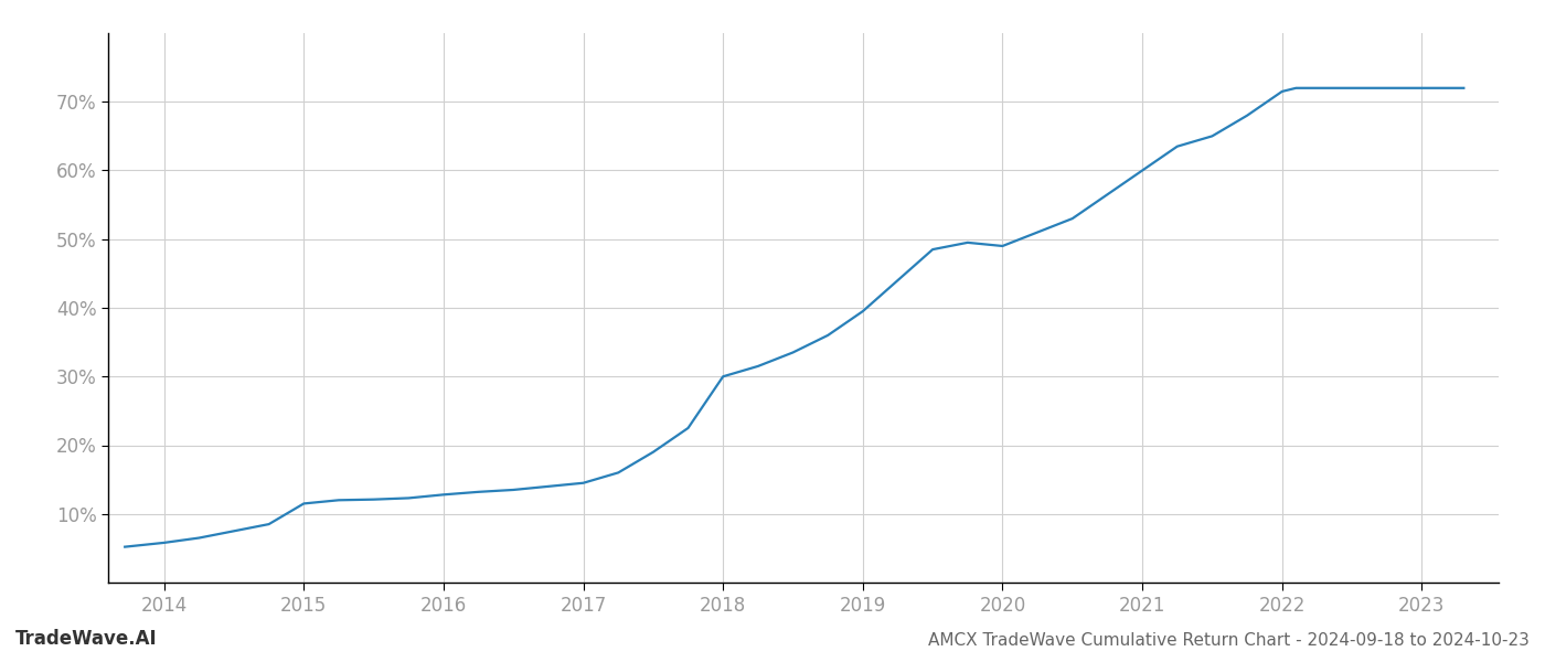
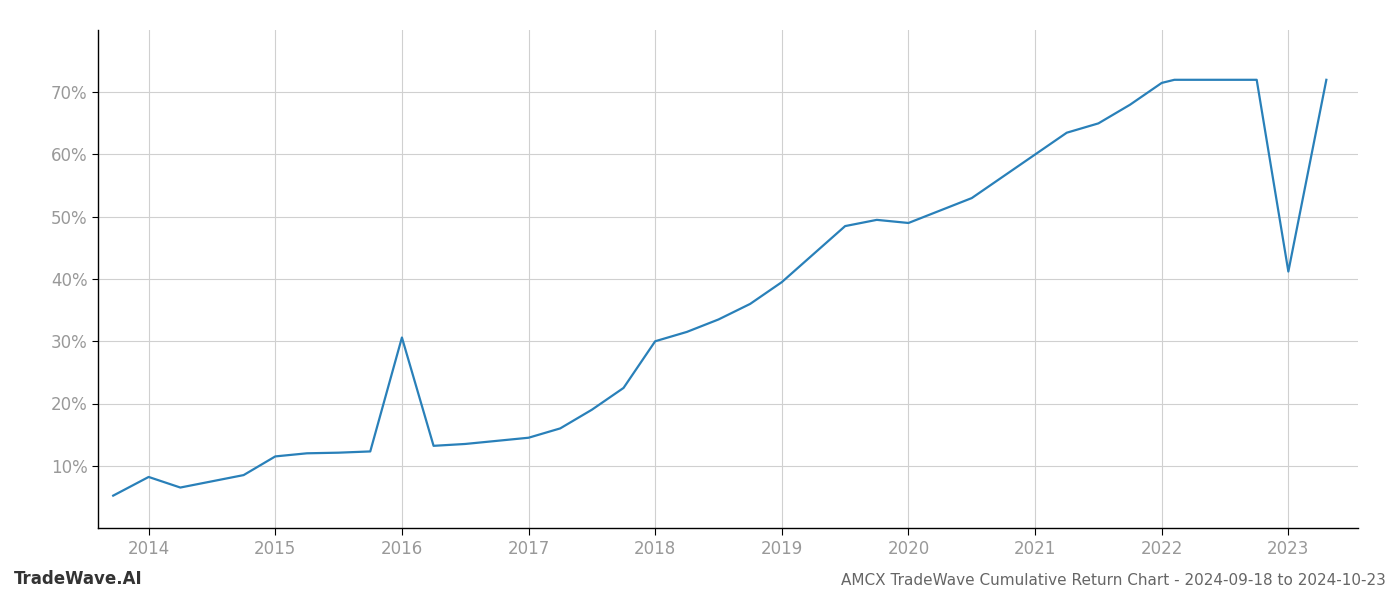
2014: 5.8% -> 8.2%
2016: 12.8% -> 30.6%
2023: 72.0% -> 41.2%
